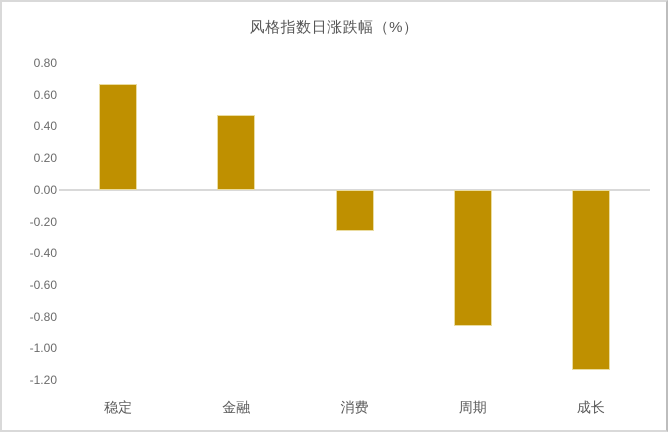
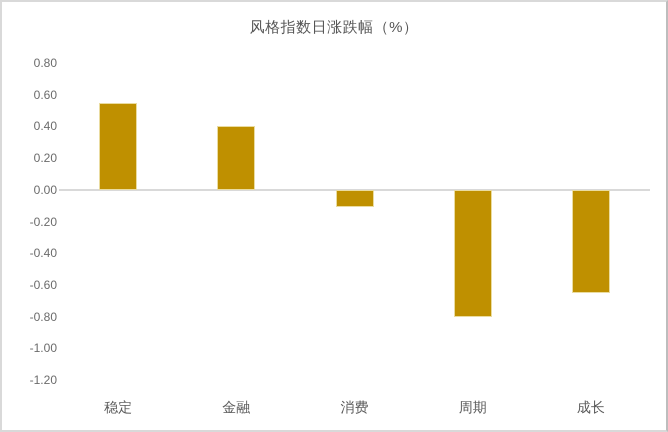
稳定: 0.67 -> 0.55
金融: 0.47 -> 0.40
消费: -0.26 -> -0.11
周期: -0.86 -> -0.80
成长: -1.14 -> -0.65
